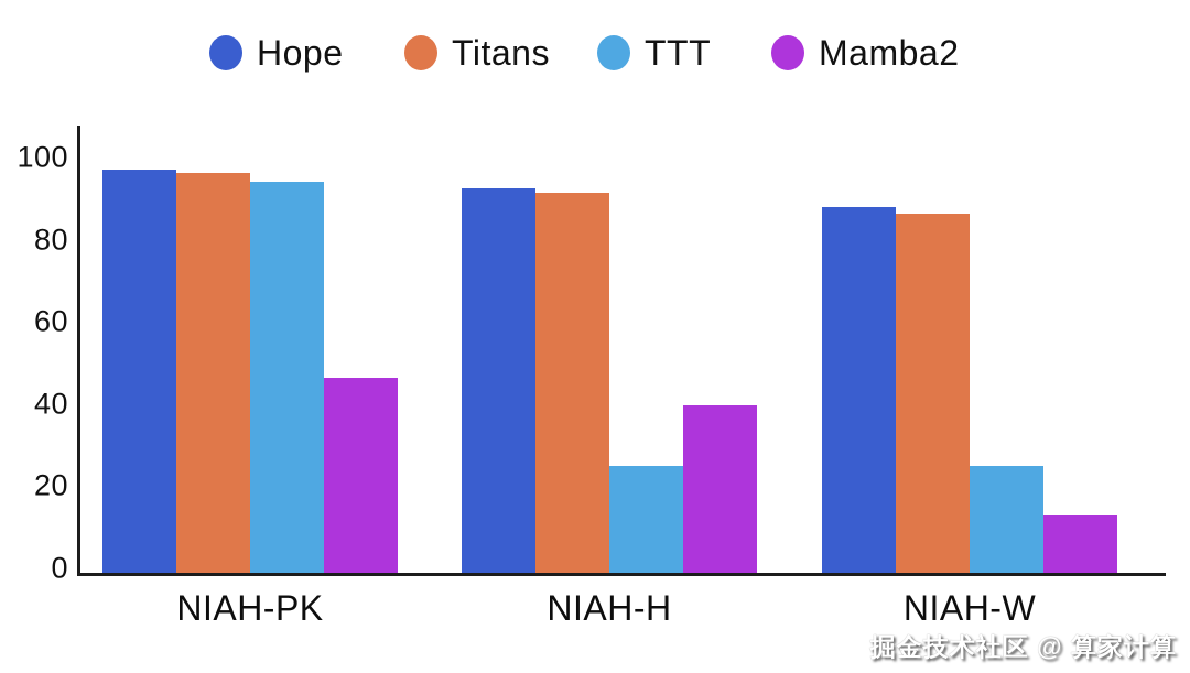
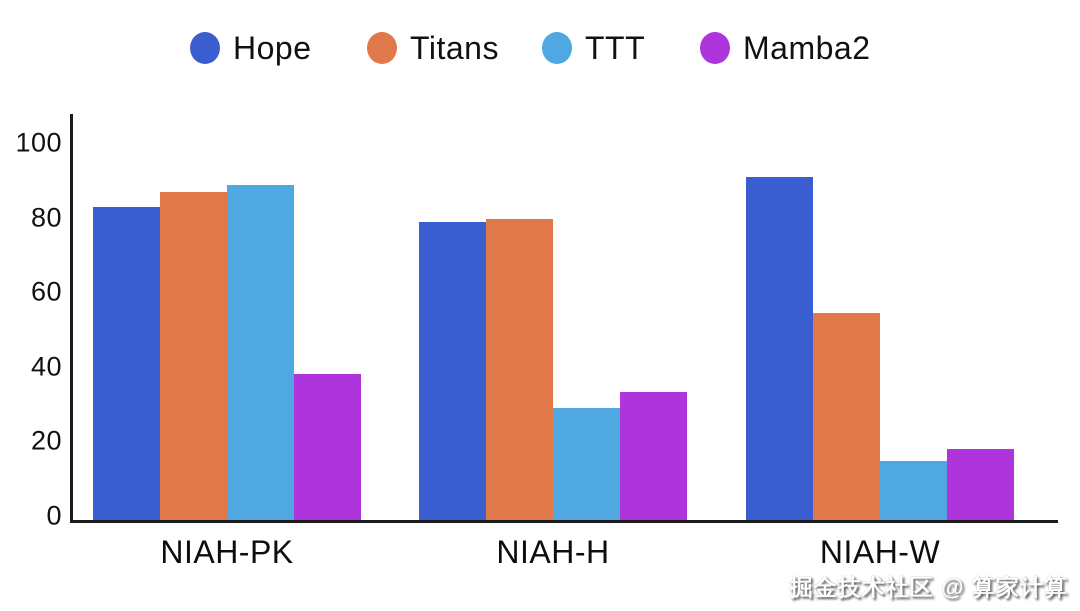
Hope/NIAH-PK: 97 -> 83
Titans/NIAH-PK: 96 -> 87
TTT/NIAH-PK: 94 -> 89
Mamba2/NIAH-PK: 47 -> 39
Hope/NIAH-H: 92 -> 79
Titans/NIAH-H: 92 -> 80
TTT/NIAH-H: 26 -> 30
Mamba2/NIAH-H: 40 -> 34
Hope/NIAH-W: 88 -> 91
Titans/NIAH-W: 86 -> 55
TTT/NIAH-W: 26 -> 16
Mamba2/NIAH-W: 14 -> 19
